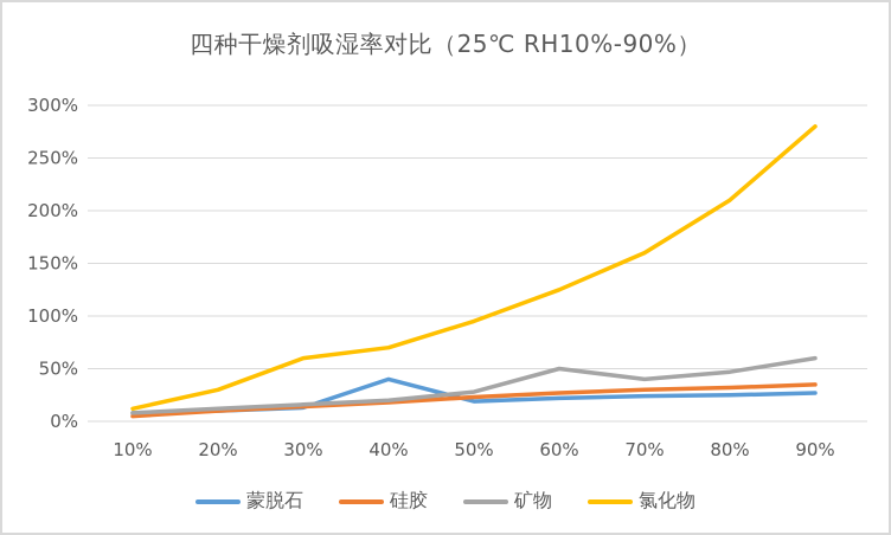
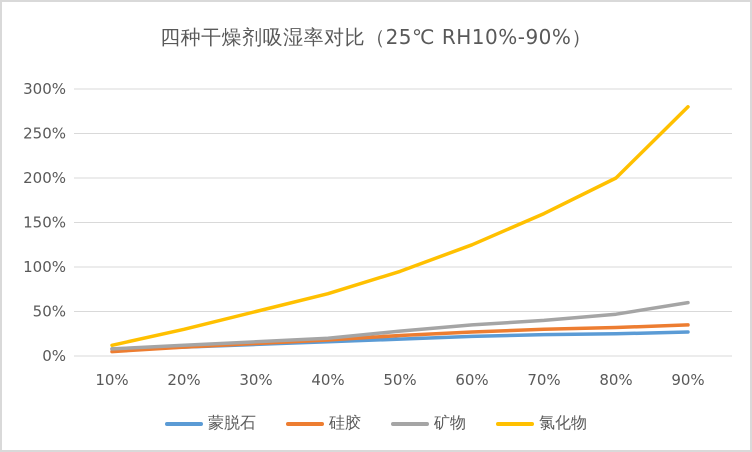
氯化物/30%: 60% -> 50%
蒙脱石/40%: 40% -> 20%
矿物/60%: 50% -> 40%
氯化物/80%: 210% -> 200%
